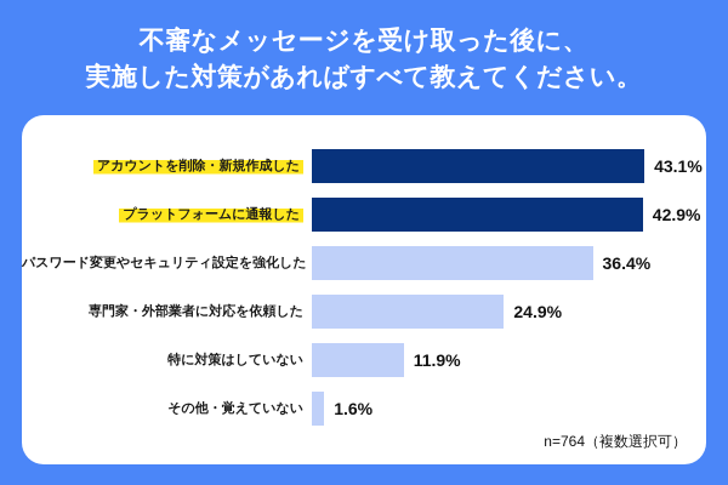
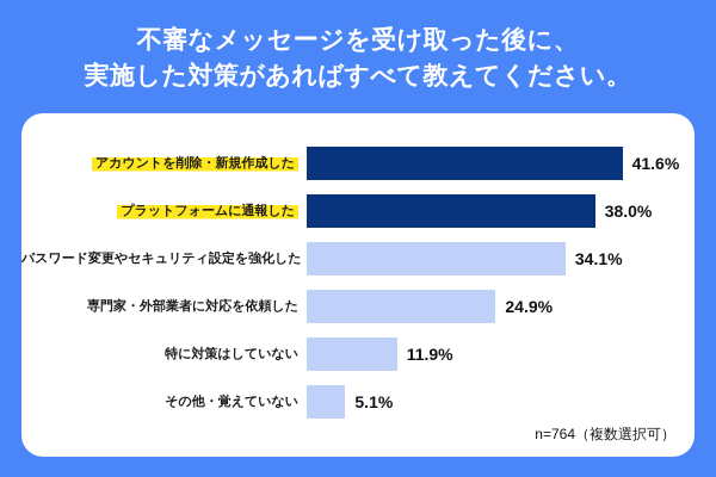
アカウントを削除・新規作成した: 43.1% -> 41.6%
プラットフォームに通報した: 42.9% -> 38.0%
パスワード変更やセキュリティ設定を強化した: 36.4% -> 34.1%
その他・覚えていない: 1.6% -> 5.1%
